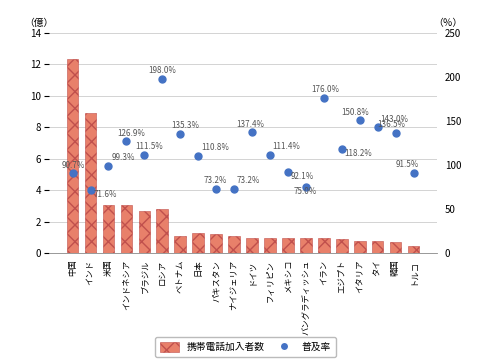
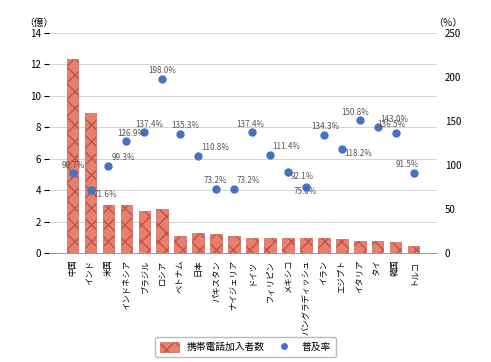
普及率/ブラジル: 111.5% -> 137.4%
普及率/イラン: 176.0% -> 134.3%
